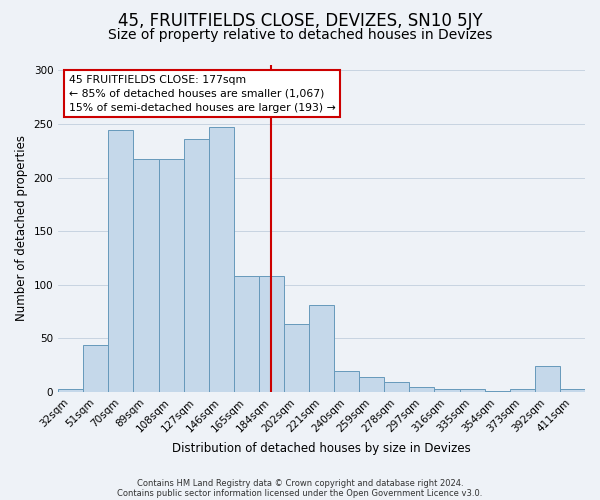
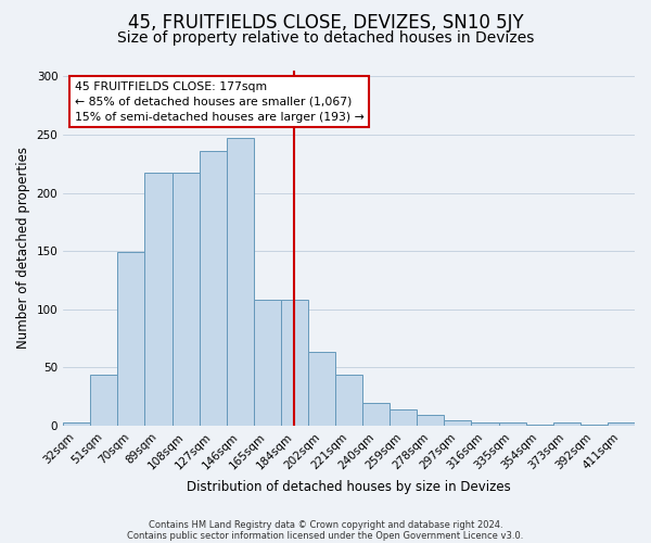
70sqm: 244 -> 149
221sqm: 81 -> 44
392sqm: 24 -> 1
